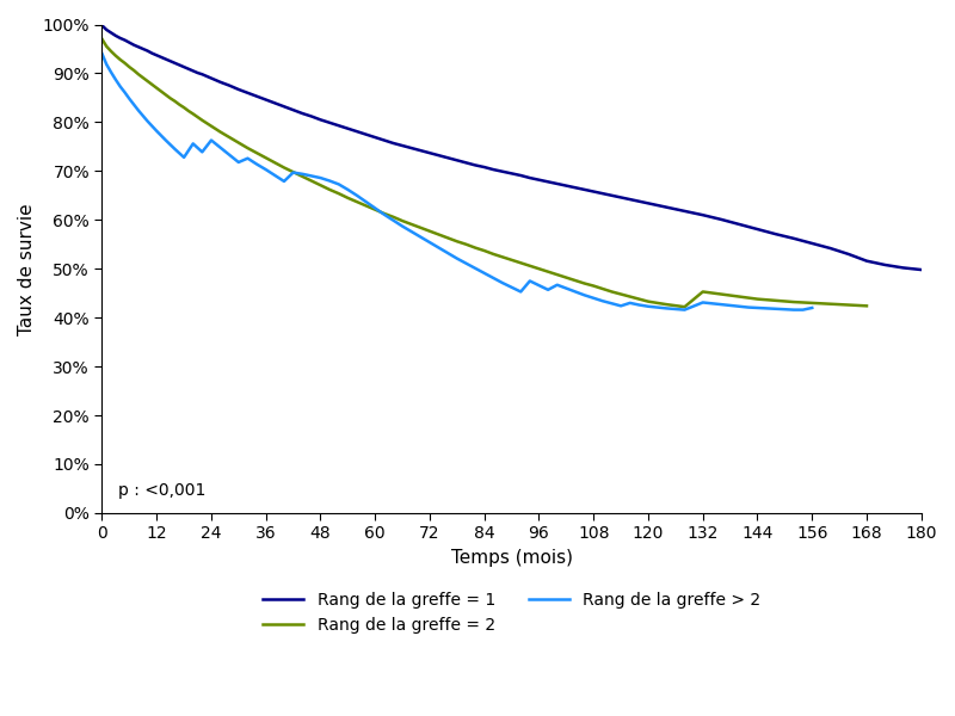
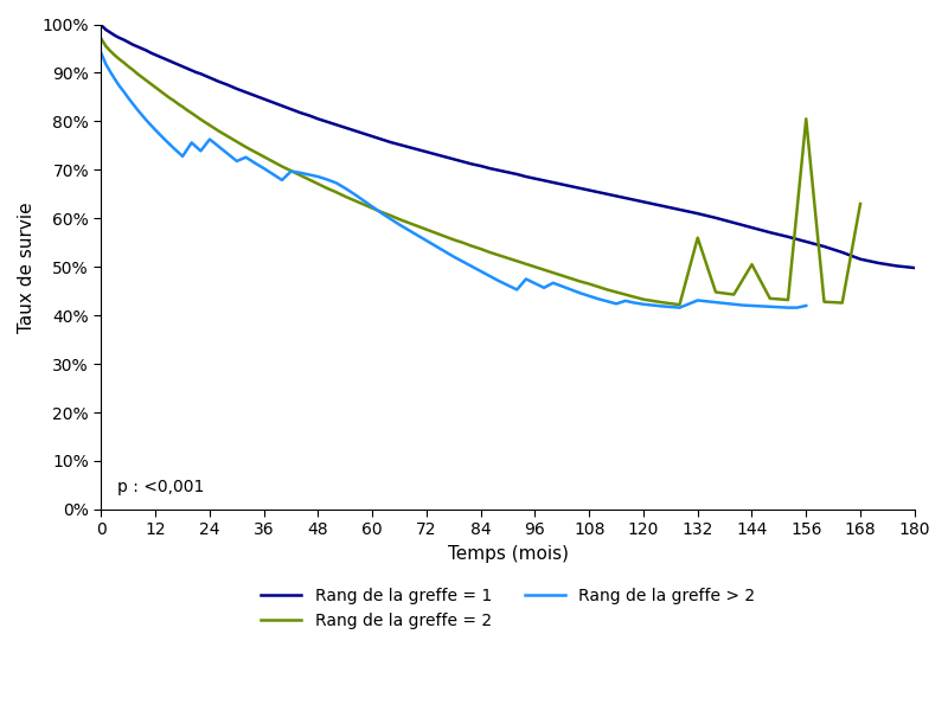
Rang de la greffe = 2/132: 45.3% -> 56.0%
Rang de la greffe = 2/144: 43.8% -> 50.5%
Rang de la greffe = 2/156: 43.0% -> 80.5%
Rang de la greffe = 2/168: 42.4% -> 63.0%
